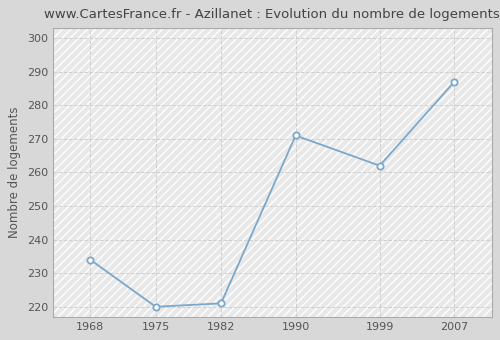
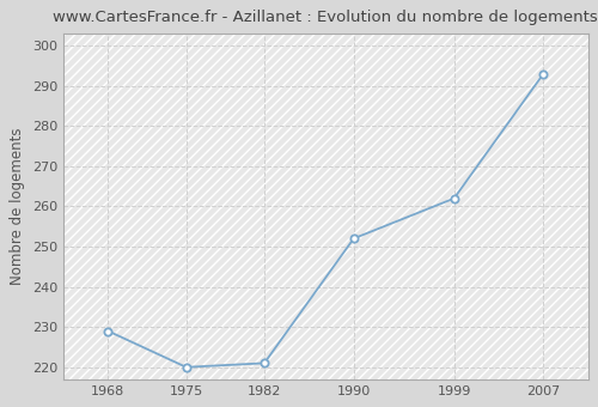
1968: 234 -> 229
1990: 271 -> 252
2007: 287 -> 293
